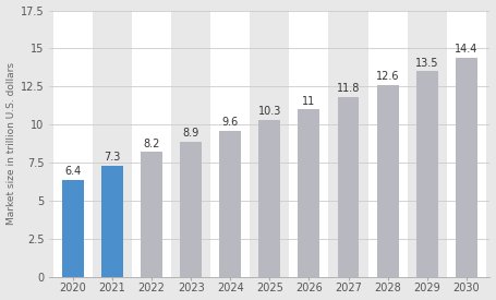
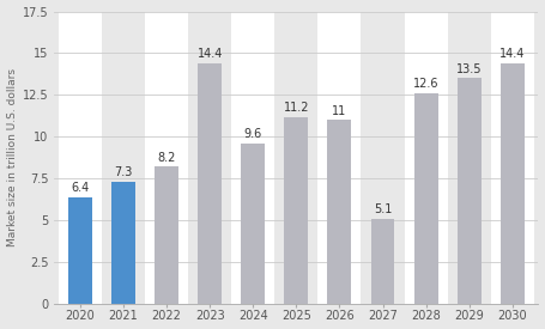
2023: 8.9 -> 14.4
2025: 10.3 -> 11.2
2027: 11.8 -> 5.1
